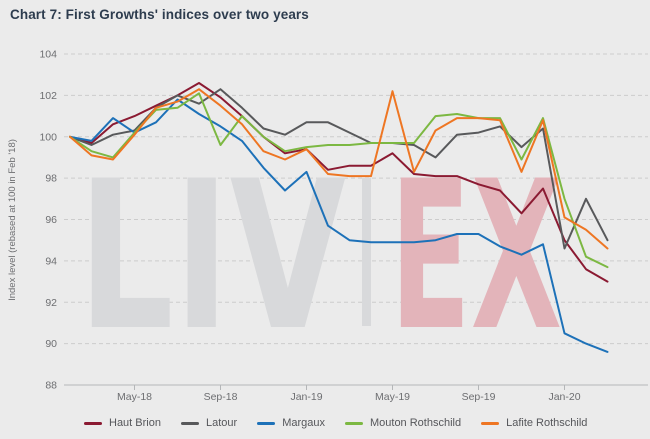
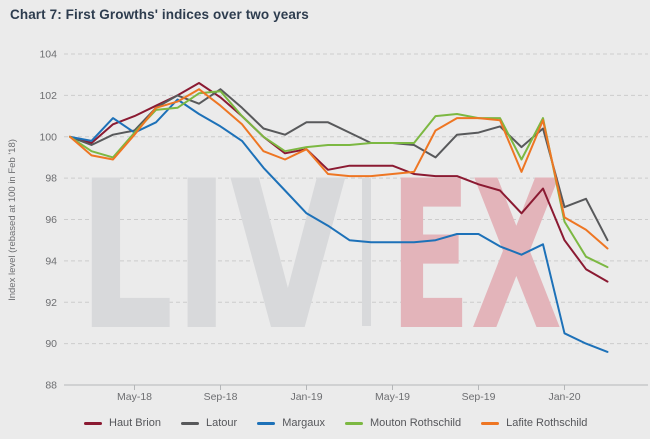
Mouton Rothschild/Sep-18: 99.6 -> 102.2
Margaux/Jan-19: 98.3 -> 96.3
Haut Brion/May-19: 99.2 -> 98.6
Lafite Rothschild/May-19: 102.2 -> 98.2
Latour/Jan-20: 94.6 -> 96.6
Mouton Rothschild/Jan-20: 97.0 -> 95.9
